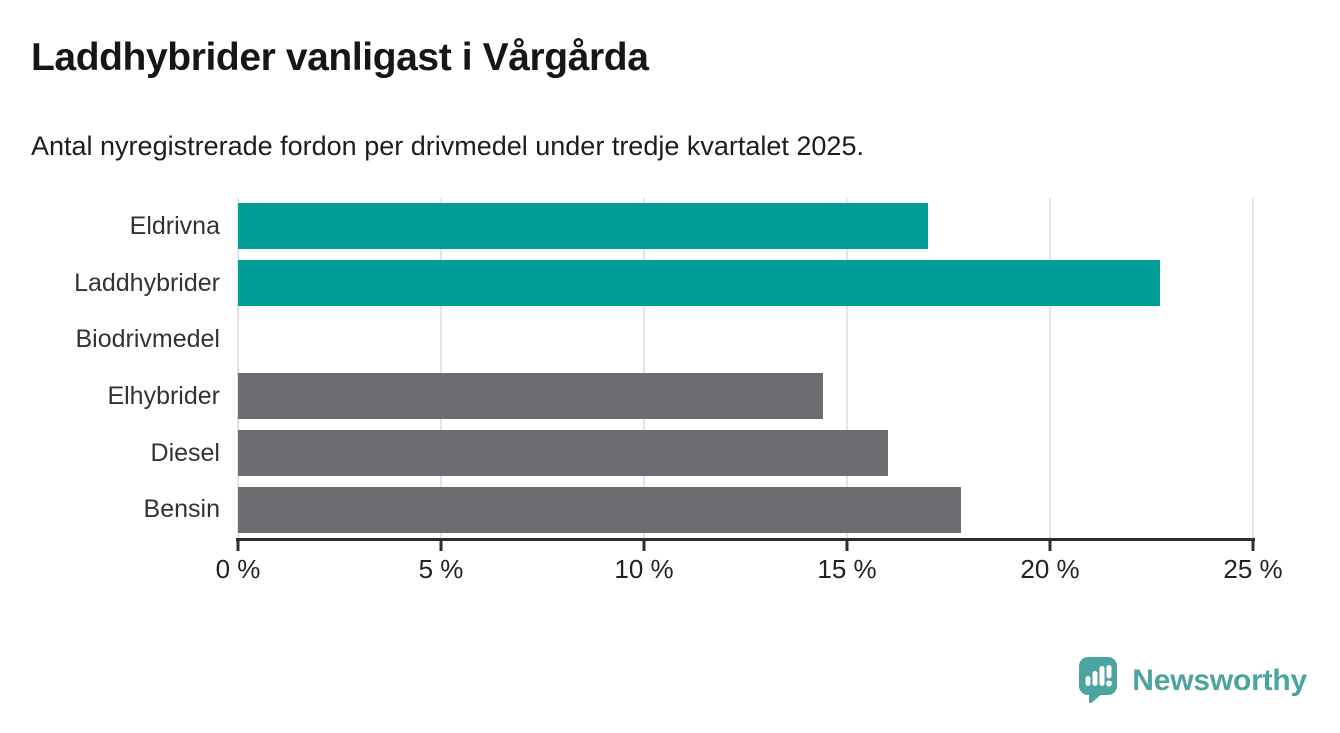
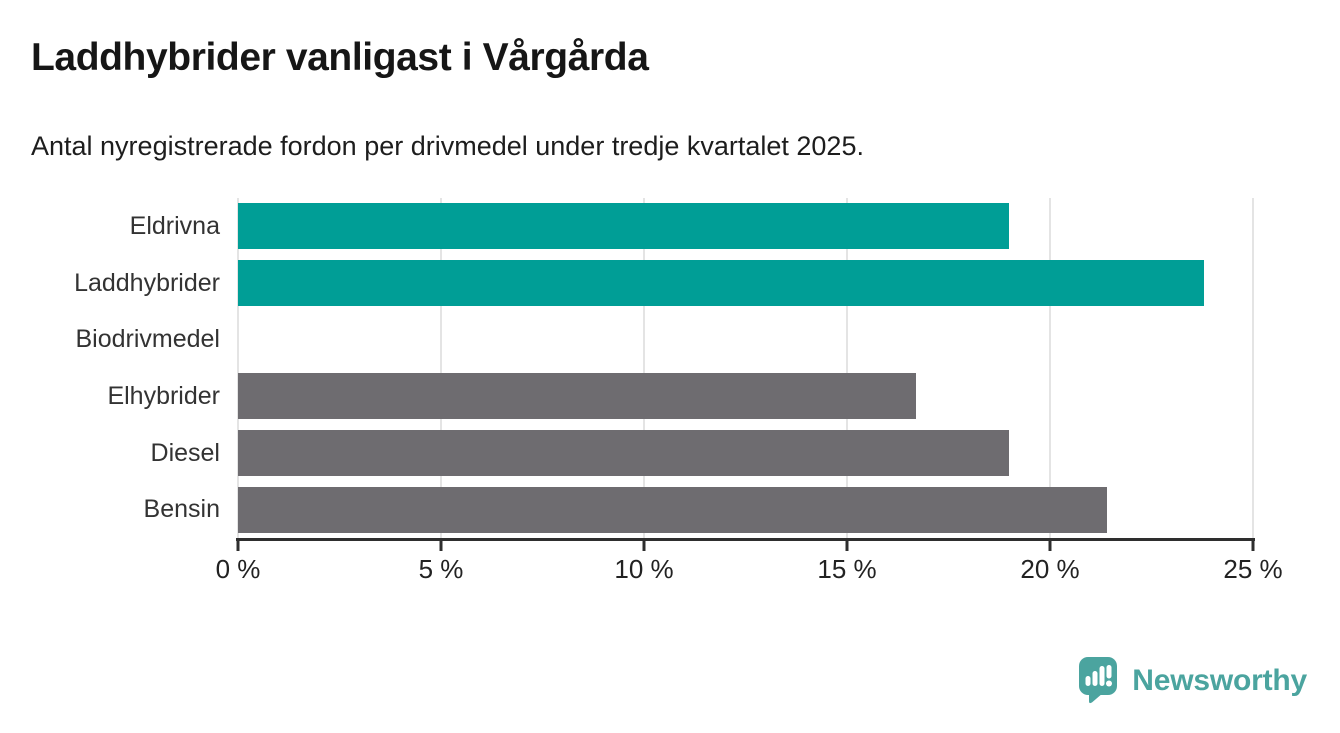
Eldrivna: 17.0% -> 19.0%
Laddhybrider: 22.7% -> 23.8%
Elhybrider: 14.4% -> 16.7%
Diesel: 16.0% -> 19.0%
Bensin: 17.8% -> 21.4%
